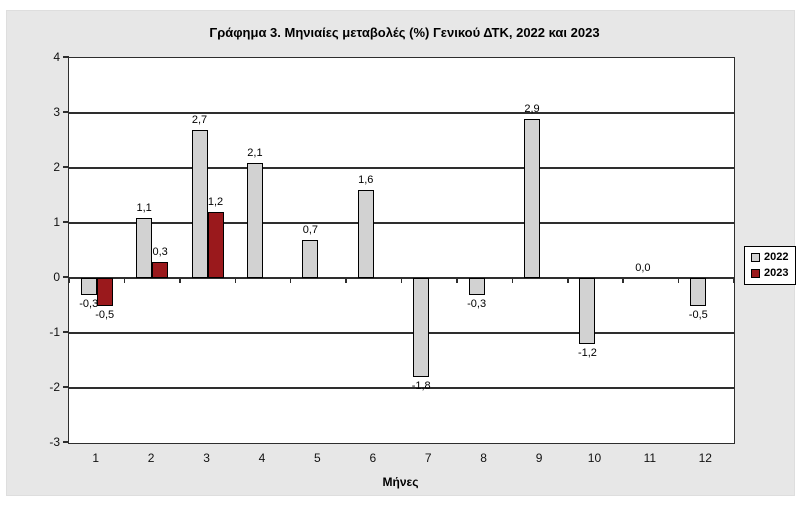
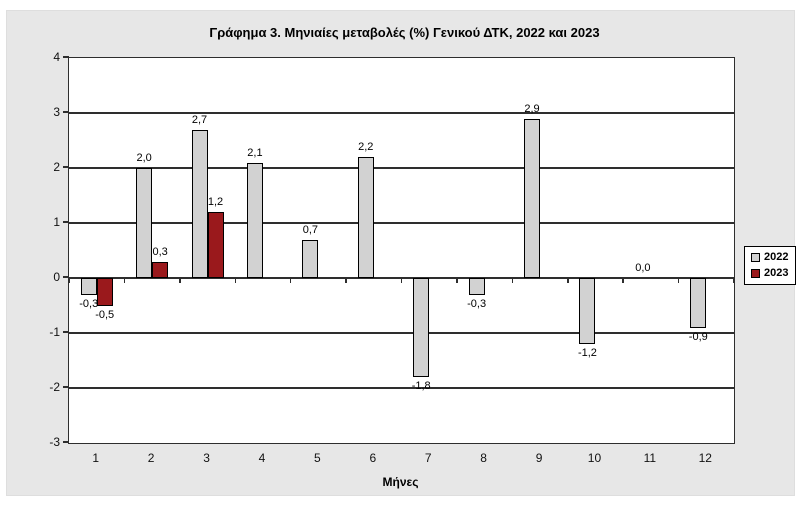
2022/2: 1,1 -> 2,0
2022/6: 1,6 -> 2,2
2022/12: -0,5 -> -0,9
